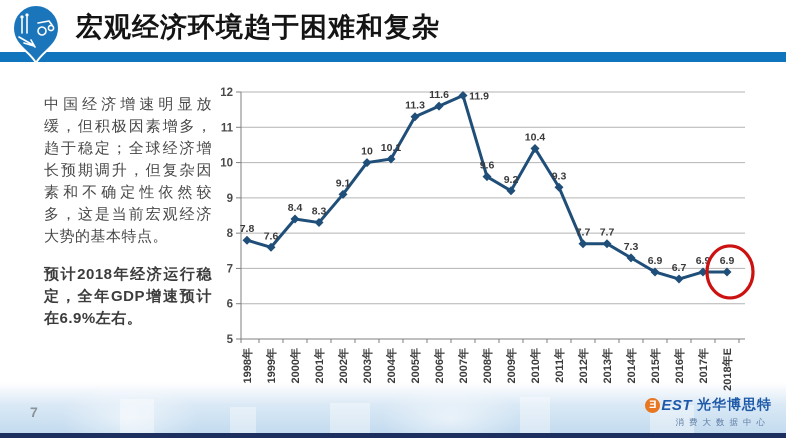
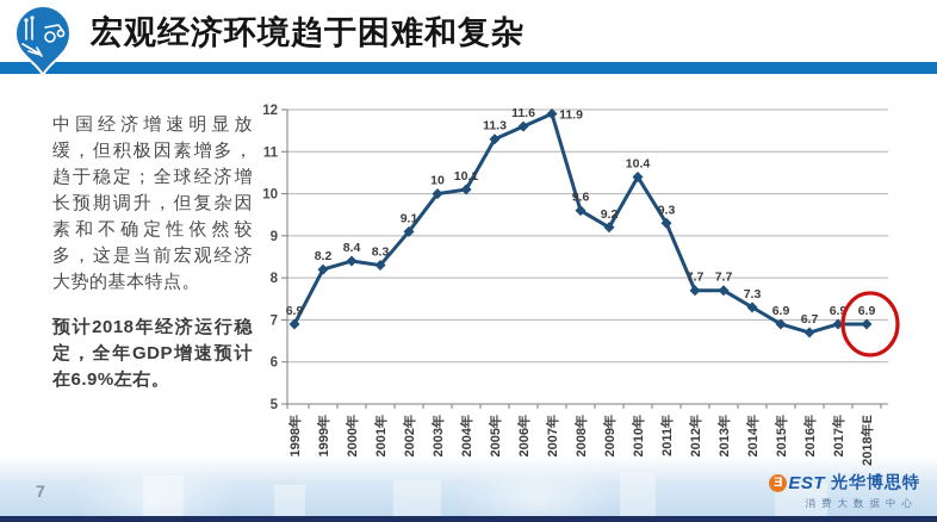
1998年: 7.8 -> 6.9
1999年: 7.6 -> 8.2
